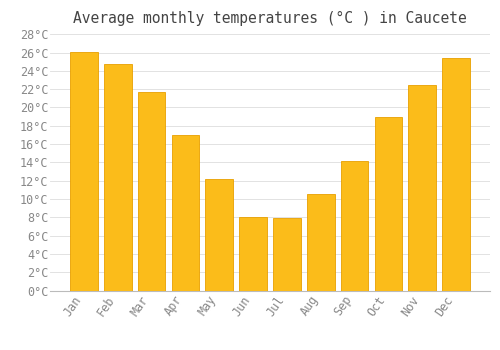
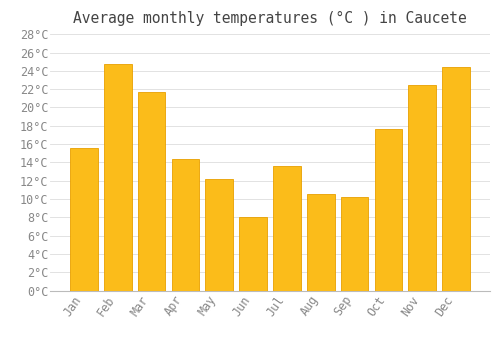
Jan: 26.1°C -> 15.6°C
Apr: 17.0°C -> 14.4°C
Jul: 7.9°C -> 13.6°C
Sep: 14.1°C -> 10.2°C
Oct: 19.0°C -> 17.6°C
Dec: 25.4°C -> 24.4°C
